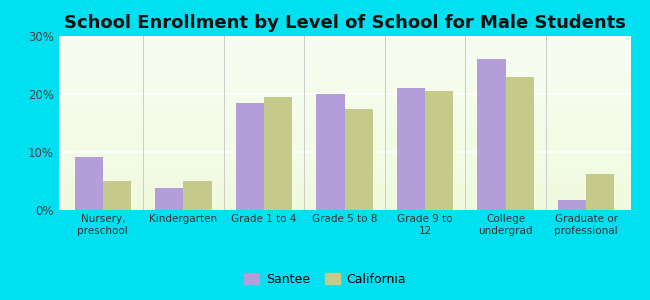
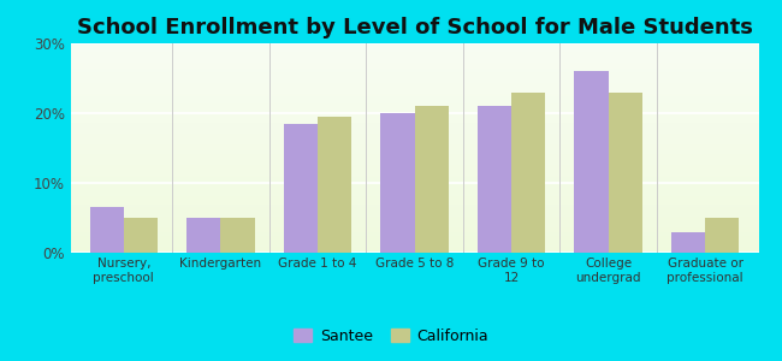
Santee/Nursery, preschool: 9.2% -> 6.5%
Santee/Kindergarten: 3.8% -> 5.0%
California/Grade 5 to 8: 17.4% -> 21.0%
California/Grade 9 to 12: 20.6% -> 23.0%
Santee/Graduate or professional: 1.8% -> 3.0%
California/Graduate or professional: 6.2% -> 5.0%
